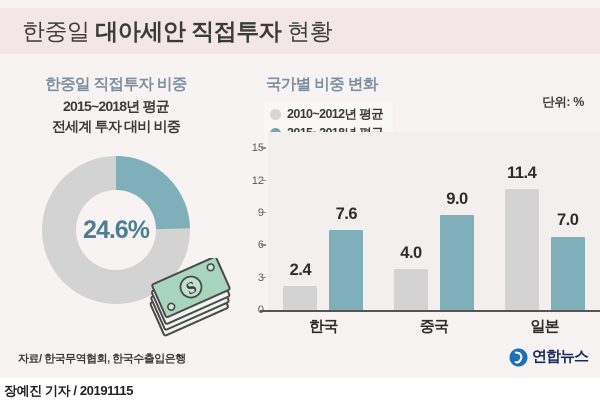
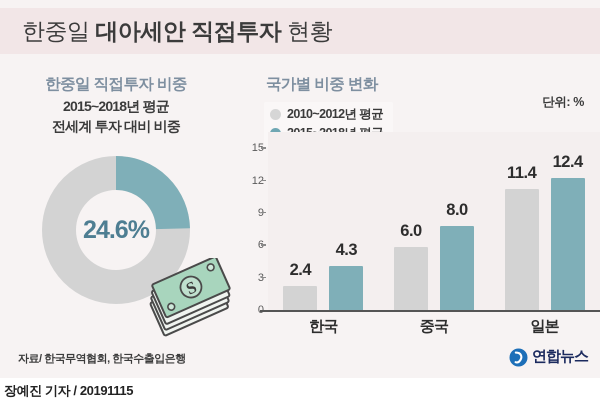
국가별 비중 변화/2015~2018년 평균/한국: 7.6 -> 4.3
국가별 비중 변화/2010~2012년 평균/중국: 4.0 -> 6.0
국가별 비중 변화/2015~2018년 평균/중국: 9.0 -> 8.0
국가별 비중 변화/2015~2018년 평균/일본: 7.0 -> 12.4
